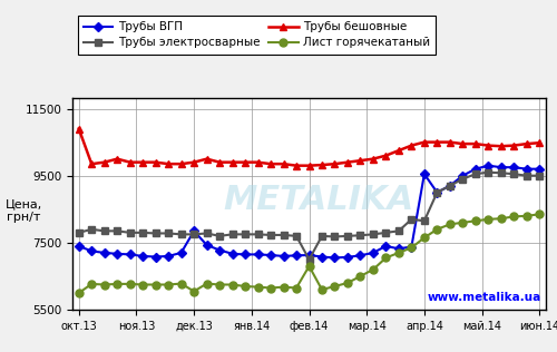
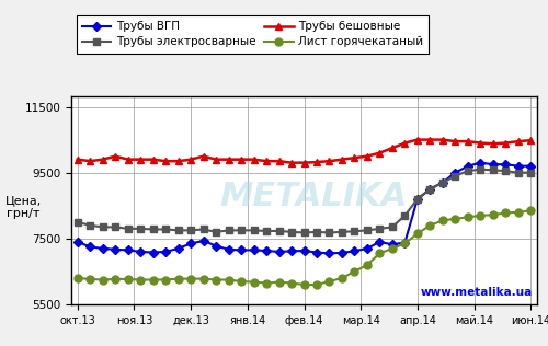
Трубы электросварные/окт.13: 7800 -> 8000
Трубы бешовные/окт.13: 10900 -> 9900
Лист горячекатаный/окт.13: 6000 -> 6300
Трубы ВГП/дек.13: 7850 -> 7350
Лист горячекатаный/дек.13: 6050 -> 6280
Трубы электросварные/фев.14: 7000 -> 7680
Лист горячекатаный/фев.14: 6800 -> 6100
Трубы ВГП/апр.14: 9550 -> 8700
Трубы электросварные/апр.14: 8150 -> 8700
